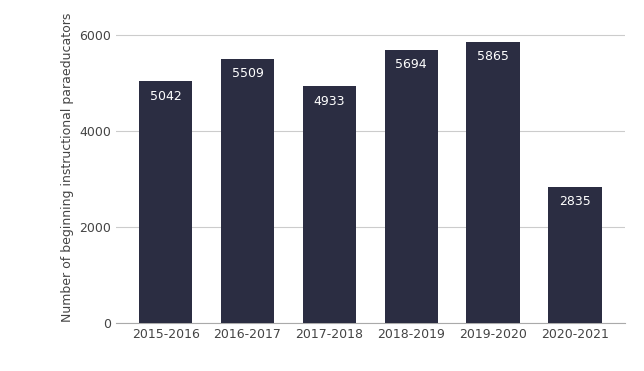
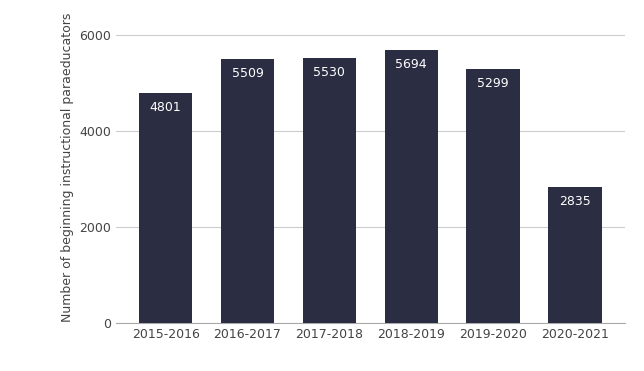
2015-2016: 5042 -> 4801
2017-2018: 4933 -> 5530
2019-2020: 5865 -> 5299
